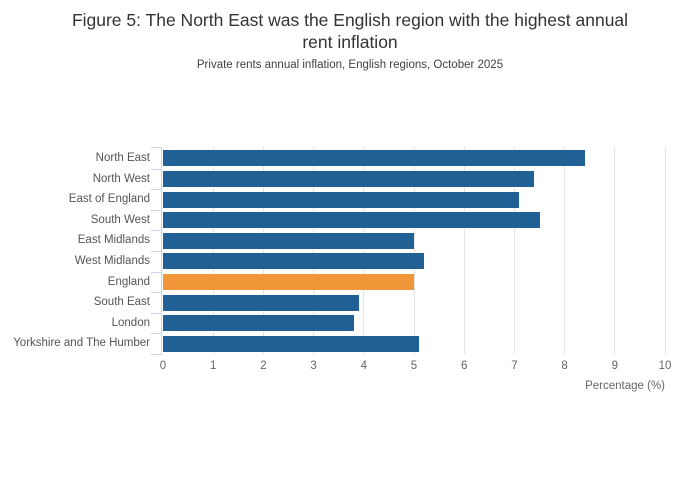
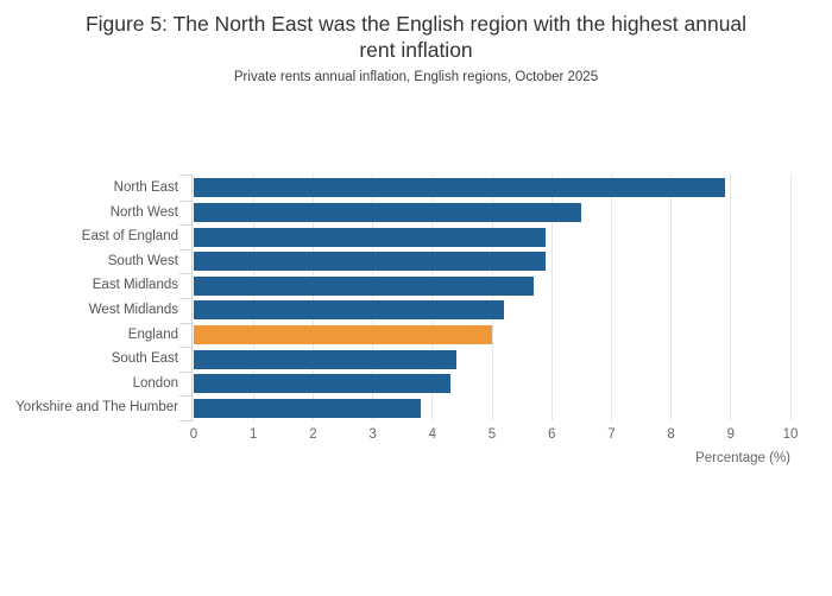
North East: 8.4 -> 8.9
North West: 7.4 -> 6.5
East of England: 7.1 -> 5.9
South West: 7.5 -> 5.9
East Midlands: 5.0 -> 5.7
South East: 3.9 -> 4.4
London: 3.8 -> 4.3
Yorkshire and The Humber: 5.1 -> 3.8
